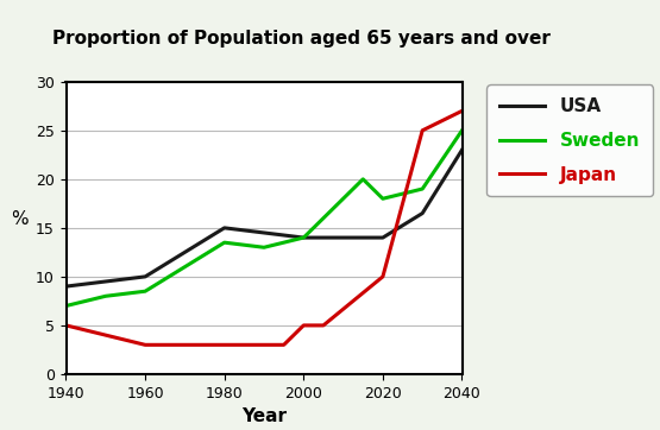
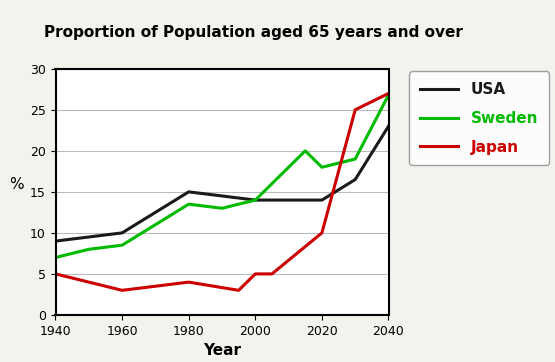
Japan/1980: 3 -> 4
Sweden/2040: 25.0 -> 26.8
